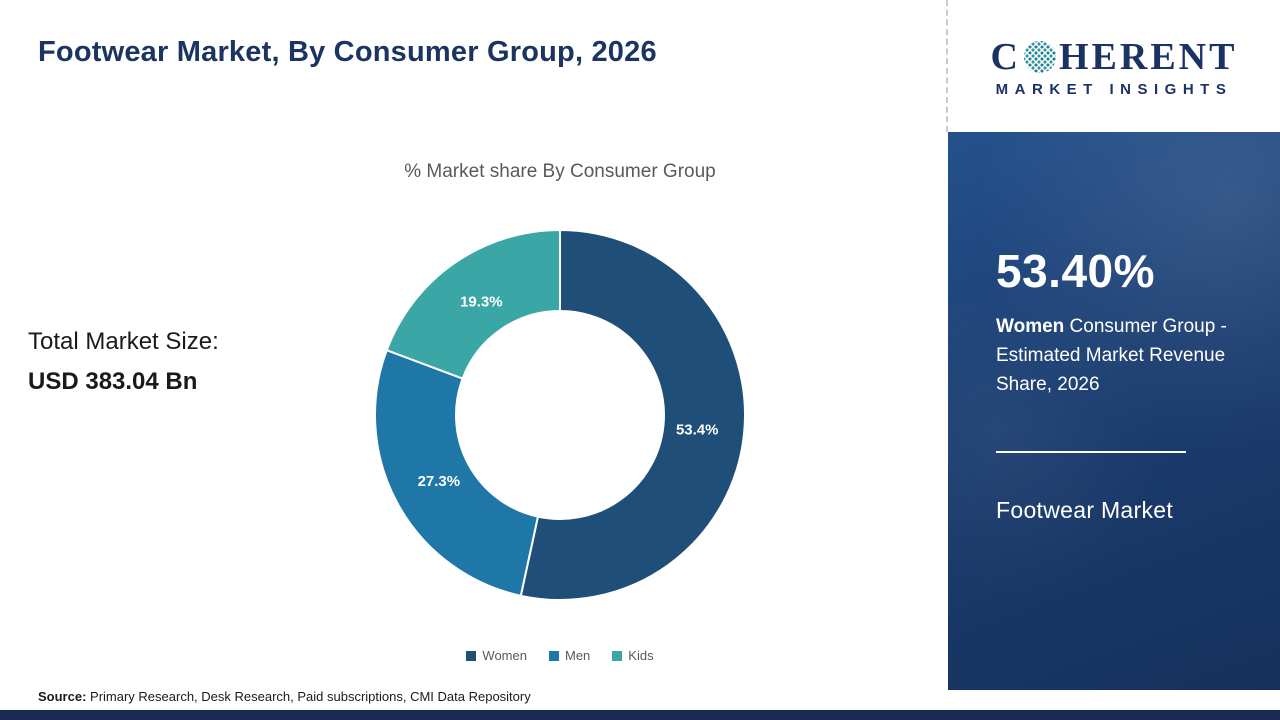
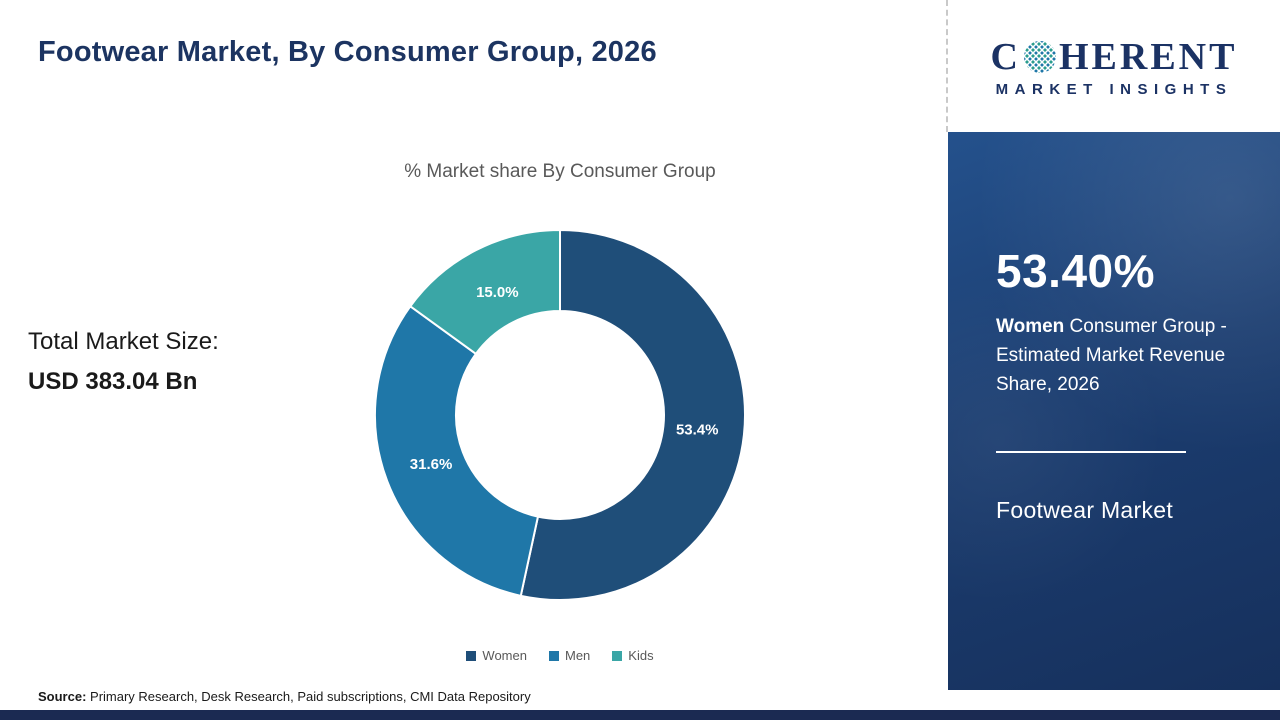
Men: 27.3% -> 31.6%
Kids: 19.3% -> 15.0%
